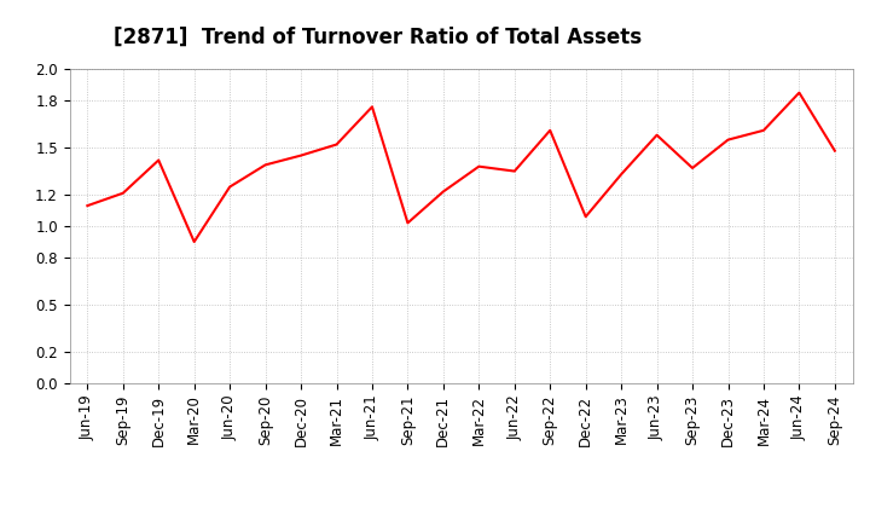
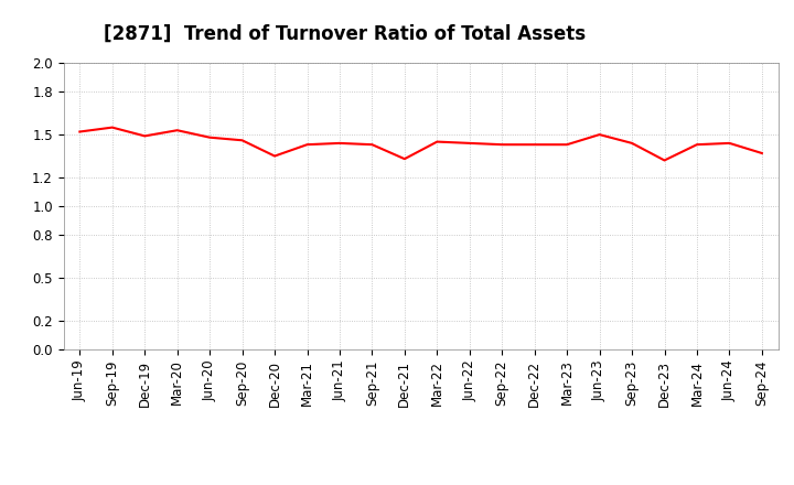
Jun-19: 1.13 -> 1.52
Sep-19: 1.21 -> 1.55
Dec-19: 1.42 -> 1.49
Mar-20: 0.90 -> 1.53
Jun-20: 1.25 -> 1.48
Sep-20: 1.39 -> 1.46
Dec-20: 1.45 -> 1.35
Mar-21: 1.52 -> 1.43
Jun-21: 1.76 -> 1.44
Sep-21: 1.02 -> 1.43
Dec-21: 1.22 -> 1.33
Mar-22: 1.38 -> 1.45
Jun-22: 1.35 -> 1.44
Sep-22: 1.61 -> 1.43
Dec-22: 1.06 -> 1.43
Mar-23: 1.33 -> 1.43
Jun-23: 1.58 -> 1.50
Sep-23: 1.37 -> 1.44
Dec-23: 1.55 -> 1.32
Mar-24: 1.61 -> 1.43
Jun-24: 1.85 -> 1.44
Sep-24: 1.48 -> 1.37
